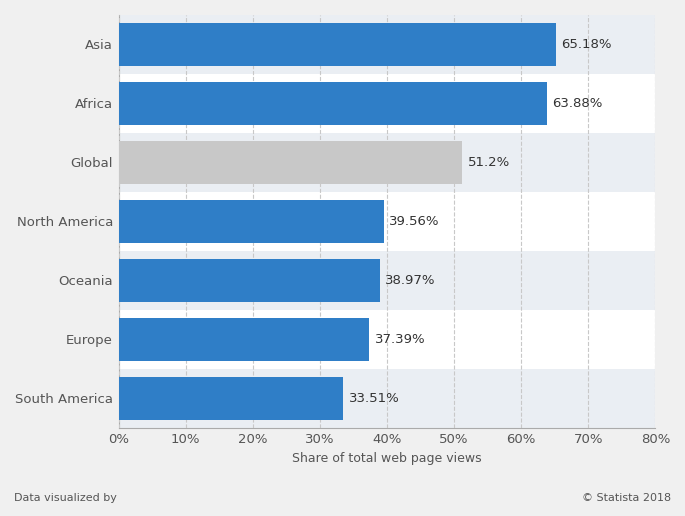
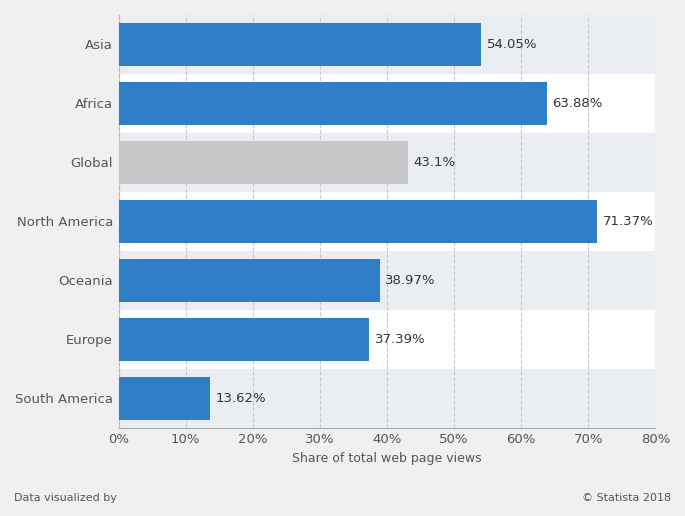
Asia: 65.18% -> 54.05%
Global: 51.2% -> 43.1%
North America: 39.56% -> 71.37%
South America: 33.51% -> 13.62%
